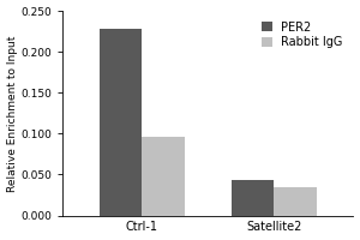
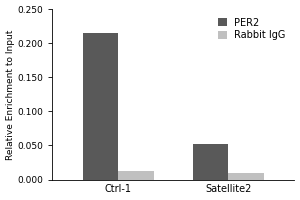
PER2/Ctrl-1: 0.228 -> 0.215
Rabbit IgG/Ctrl-1: 0.096 -> 0.013
PER2/Satellite2: 0.044 -> 0.052
Rabbit IgG/Satellite2: 0.034 -> 0.010
